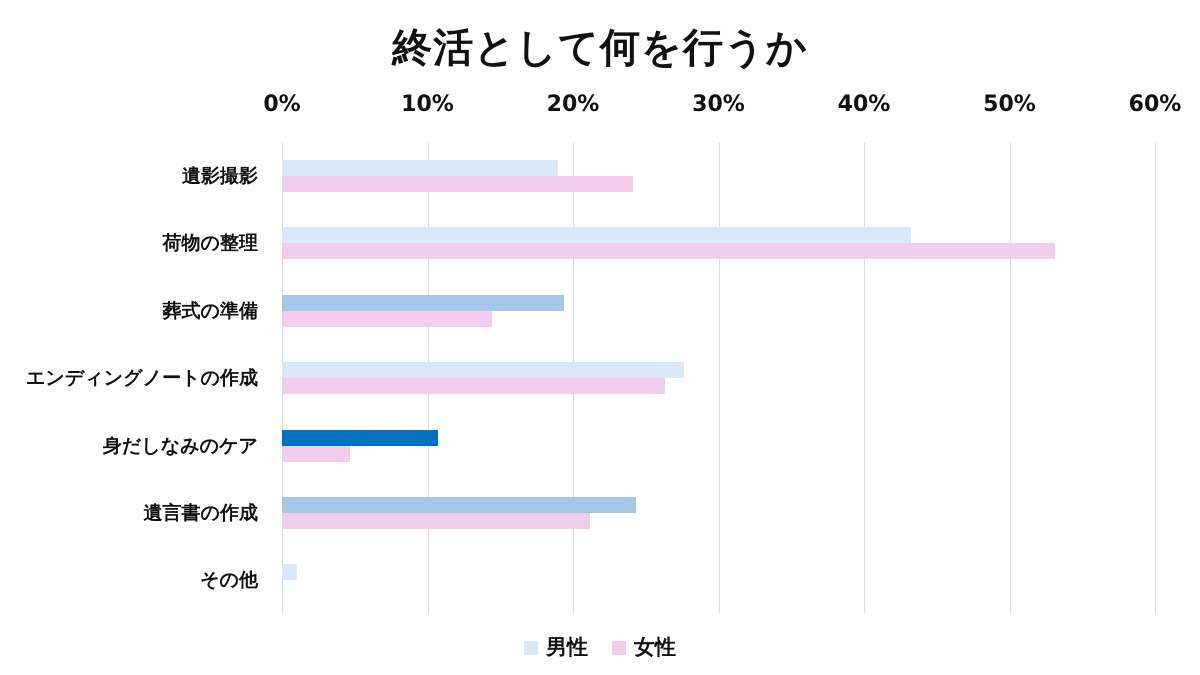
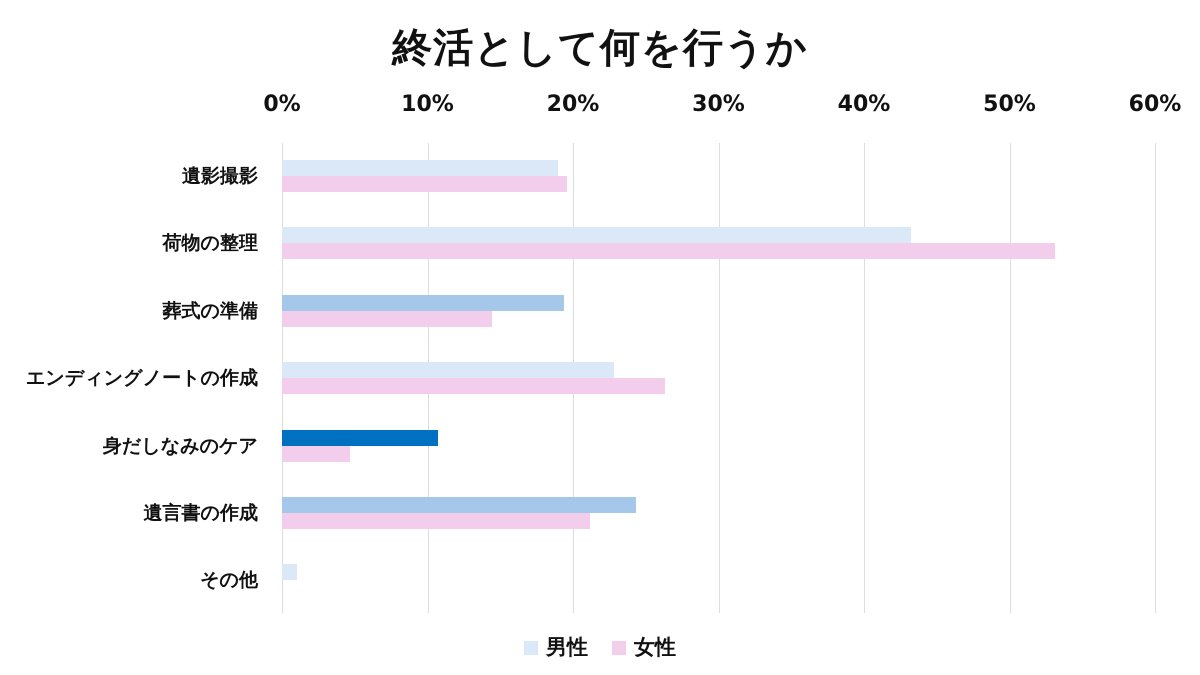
女性/遺影撮影: 24.1% -> 19.6%
男性/エンディングノートの作成: 27.6% -> 22.8%
